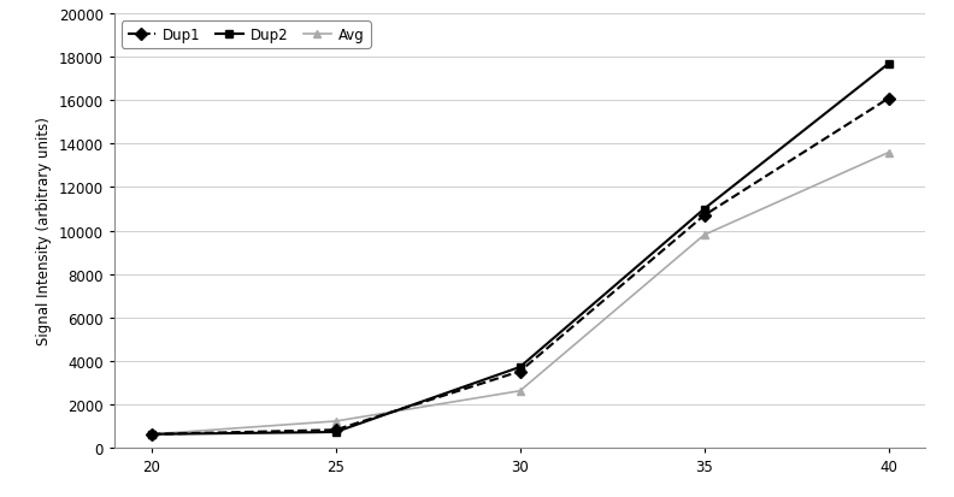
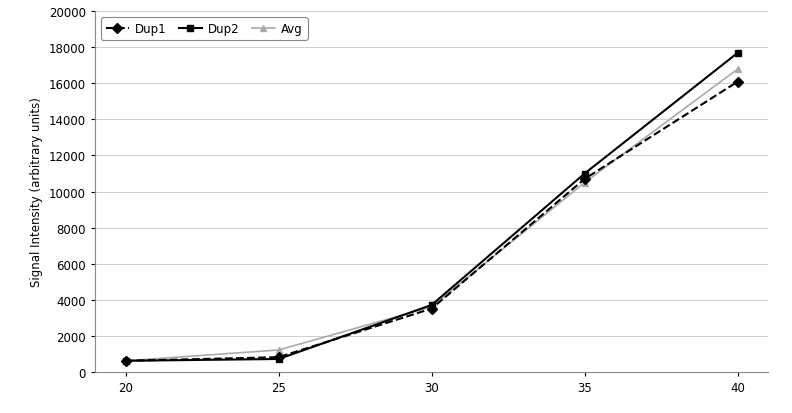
Avg/30: 2600 -> 3600
Avg/35: 9800 -> 10500
Avg/40: 13600 -> 16800
